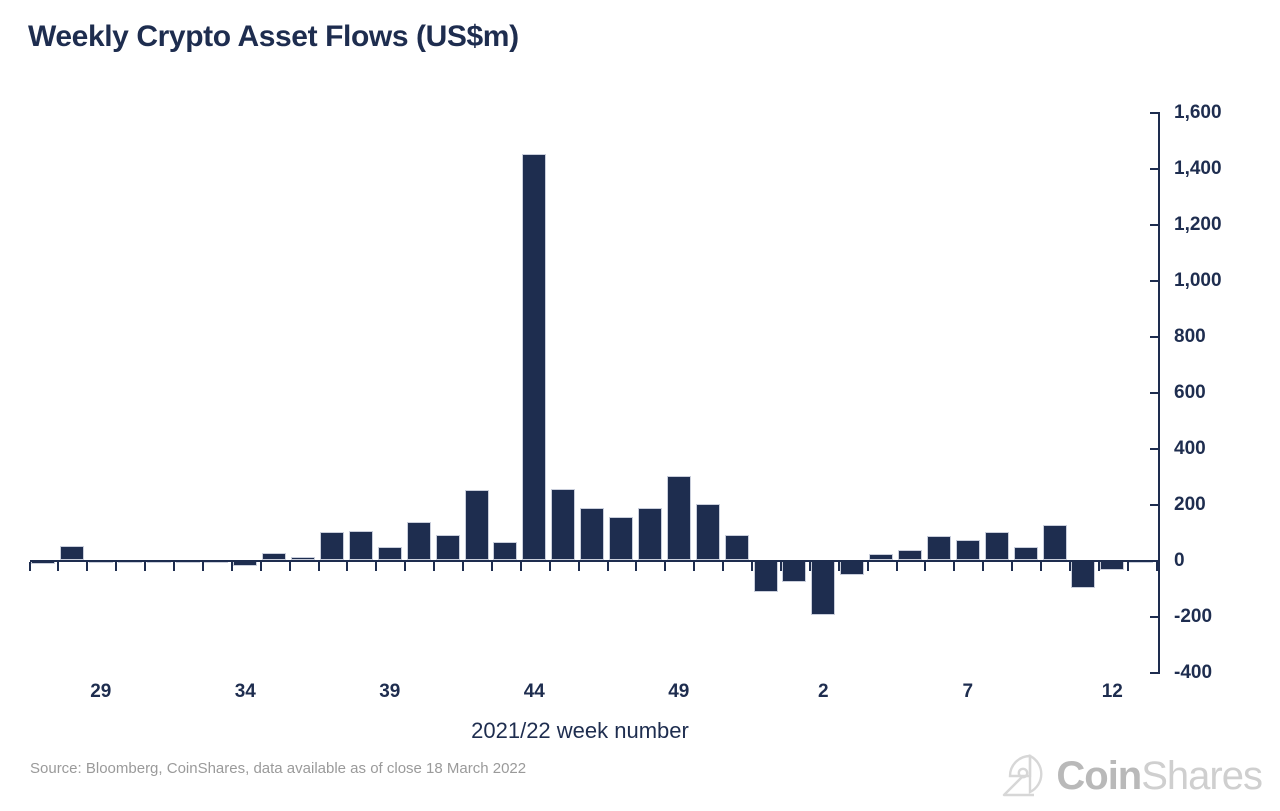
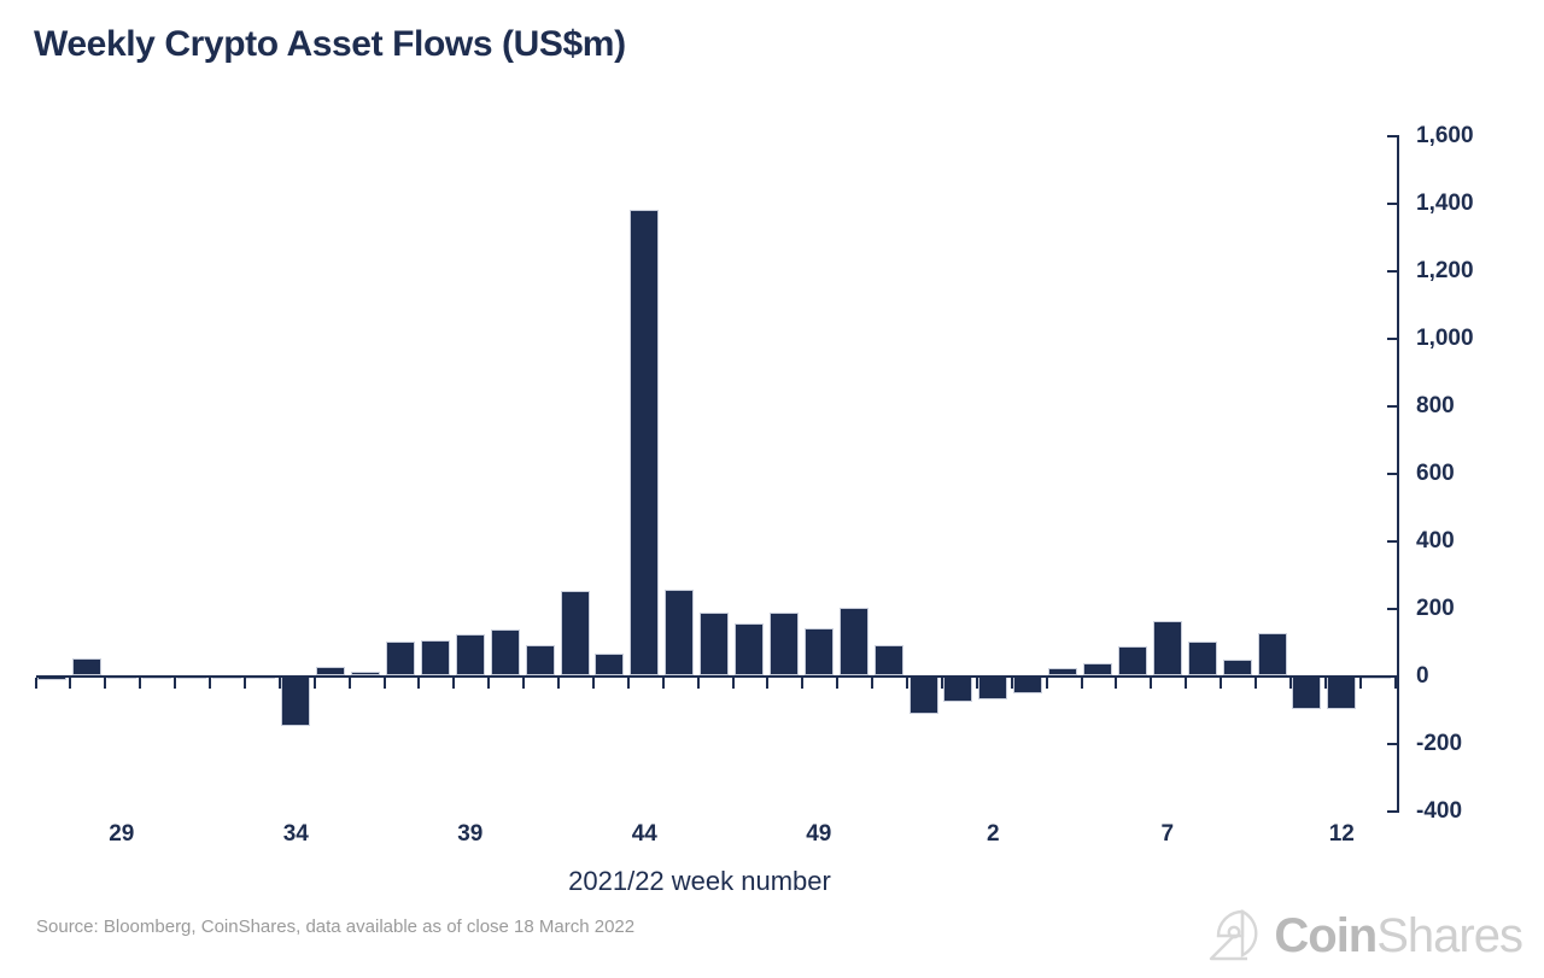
34: -20 -> -150
39: 40 -> 120
44: 1450 -> 1380
49: 300 -> 140
2: -200 -> -70
7: 70 -> 160
12: -40 -> -100
